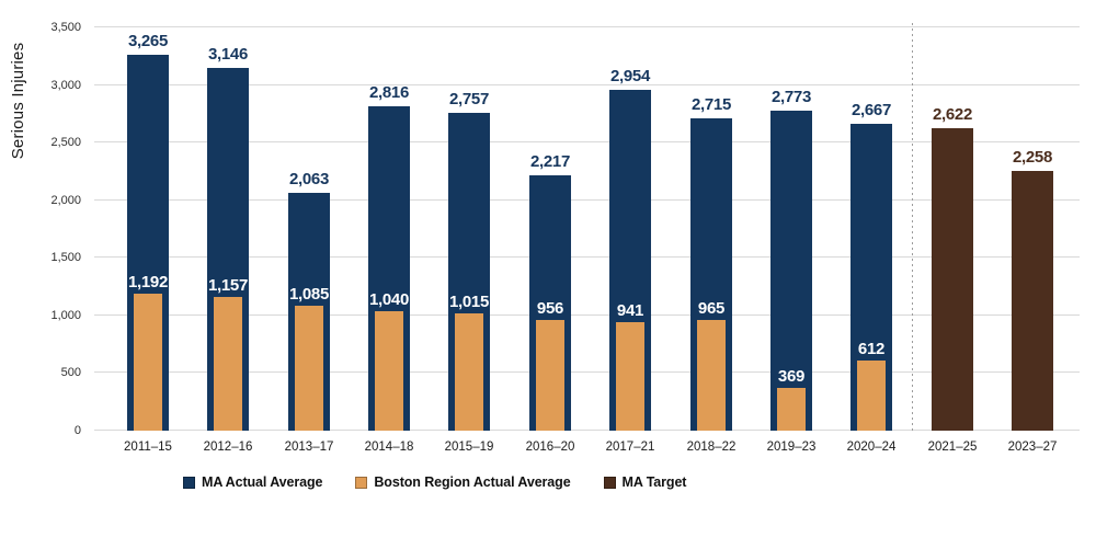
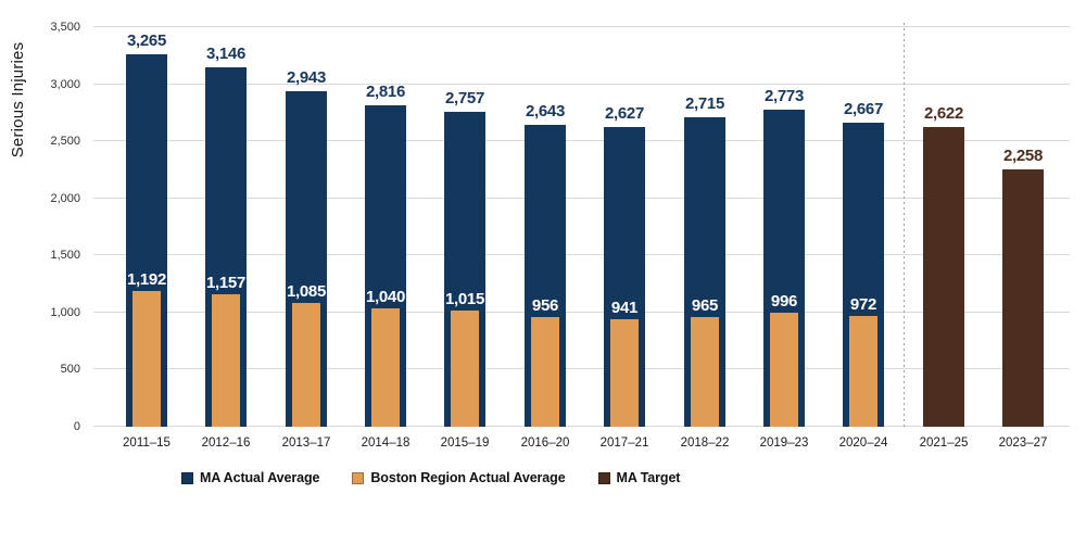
MA Actual Average/2013–17: 2,063 -> 2,943
MA Actual Average/2016–20: 2,217 -> 2,643
MA Actual Average/2017–21: 2,954 -> 2,627
Boston Region Actual Average/2019–23: 369 -> 996
Boston Region Actual Average/2020–24: 612 -> 972
